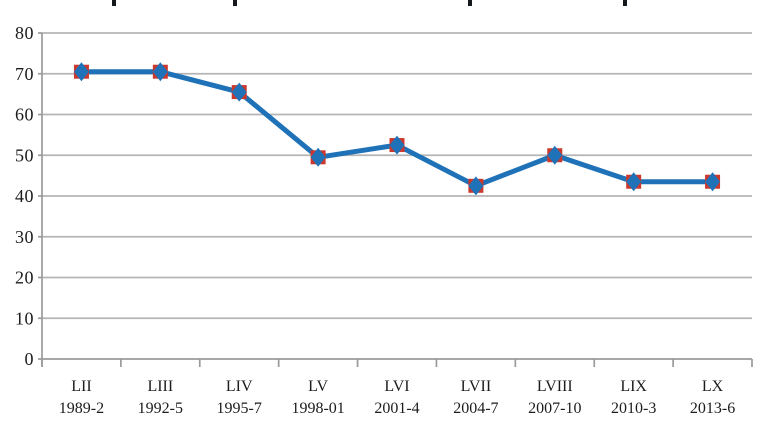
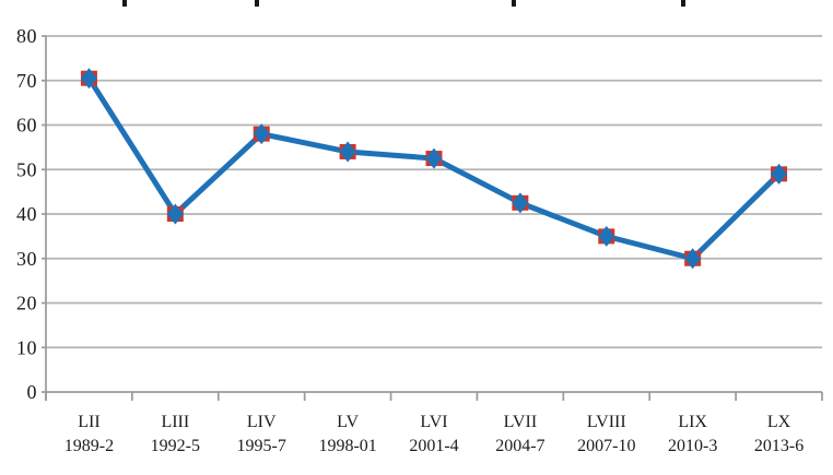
LIII: 70 -> 40
LIV: 66 -> 58
LV: 50 -> 54
LVIII: 50 -> 35
LIX: 44 -> 30
LX: 44 -> 49
